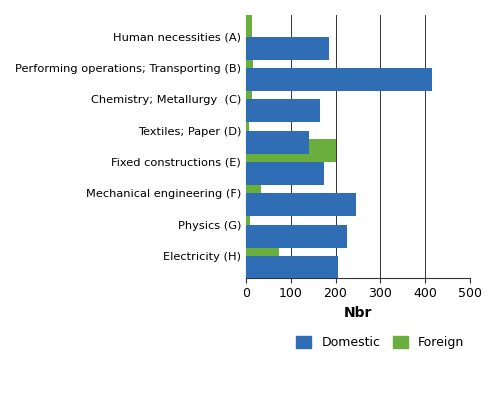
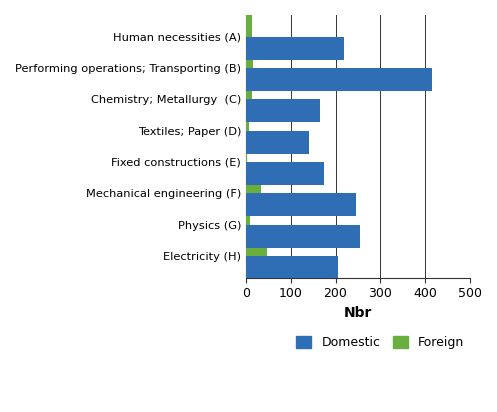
Domestic/Human necessities (A): 185 -> 220
Foreign/Fixed constructions (E): 200 -> 3
Domestic/Physics (G): 225 -> 255
Foreign/Electricity (H): 75 -> 48
